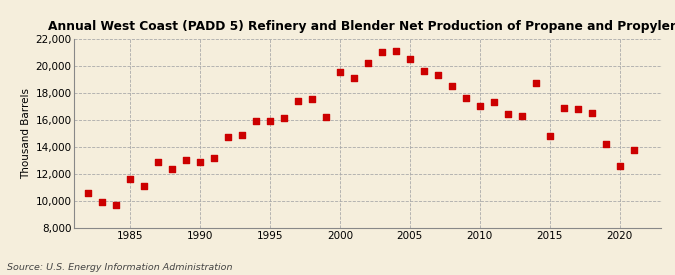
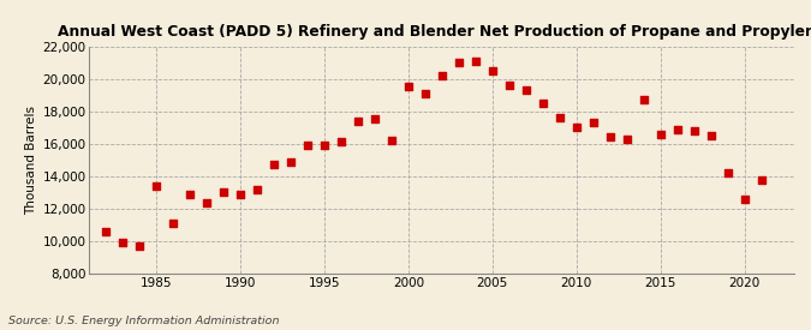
1985: 11,600 -> 13,400
2015: 14,800 -> 16,600
